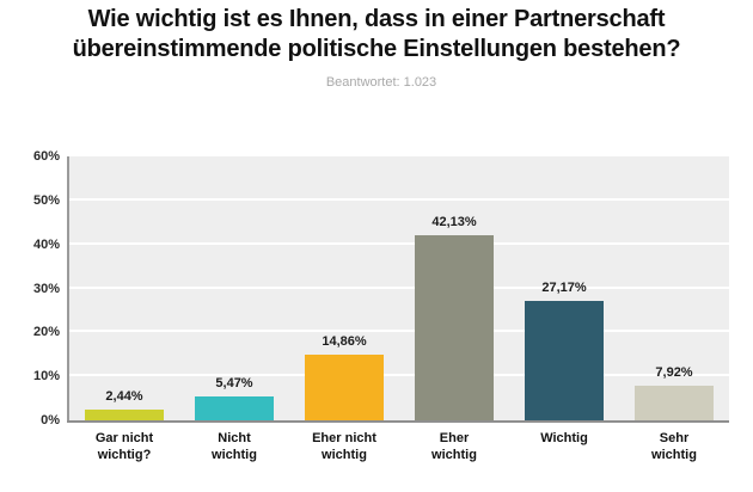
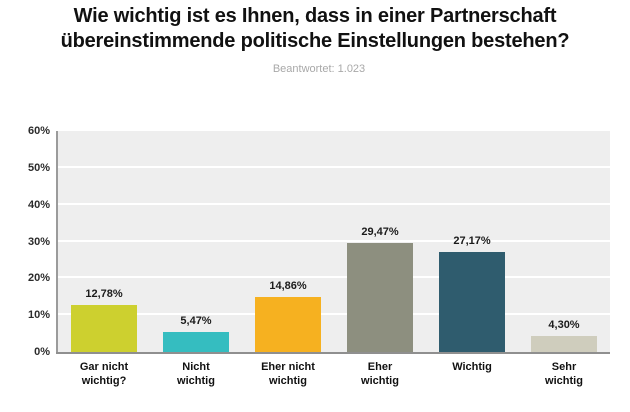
Gar nicht wichtig?: 2,44% -> 12,78%
Eher wichtig: 42,13% -> 29,47%
Sehr wichtig: 7,92% -> 4,30%
